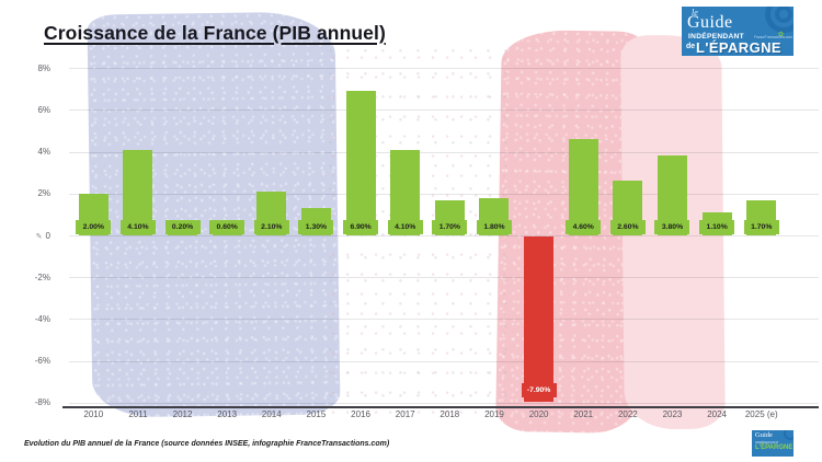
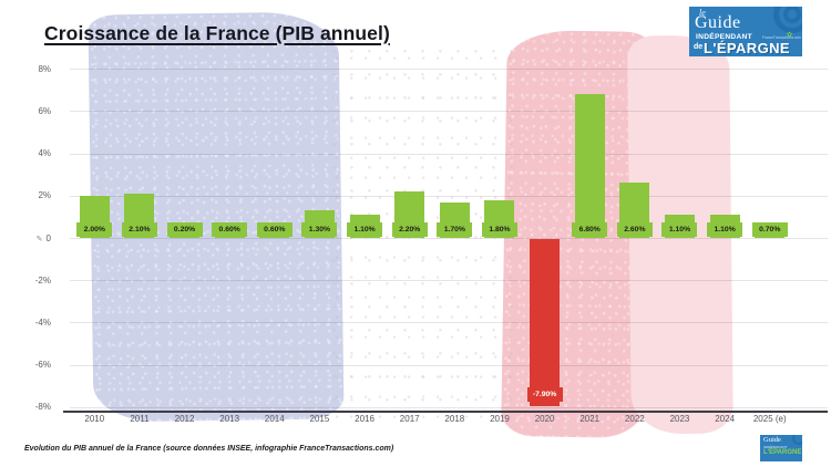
2011: 4.10% -> 2.10%
2014: 2.10% -> 0.60%
2016: 6.90% -> 1.10%
2017: 4.10% -> 2.20%
2021: 4.60% -> 6.80%
2023: 3.80% -> 1.10%
2025 (e): 1.70% -> 0.70%
